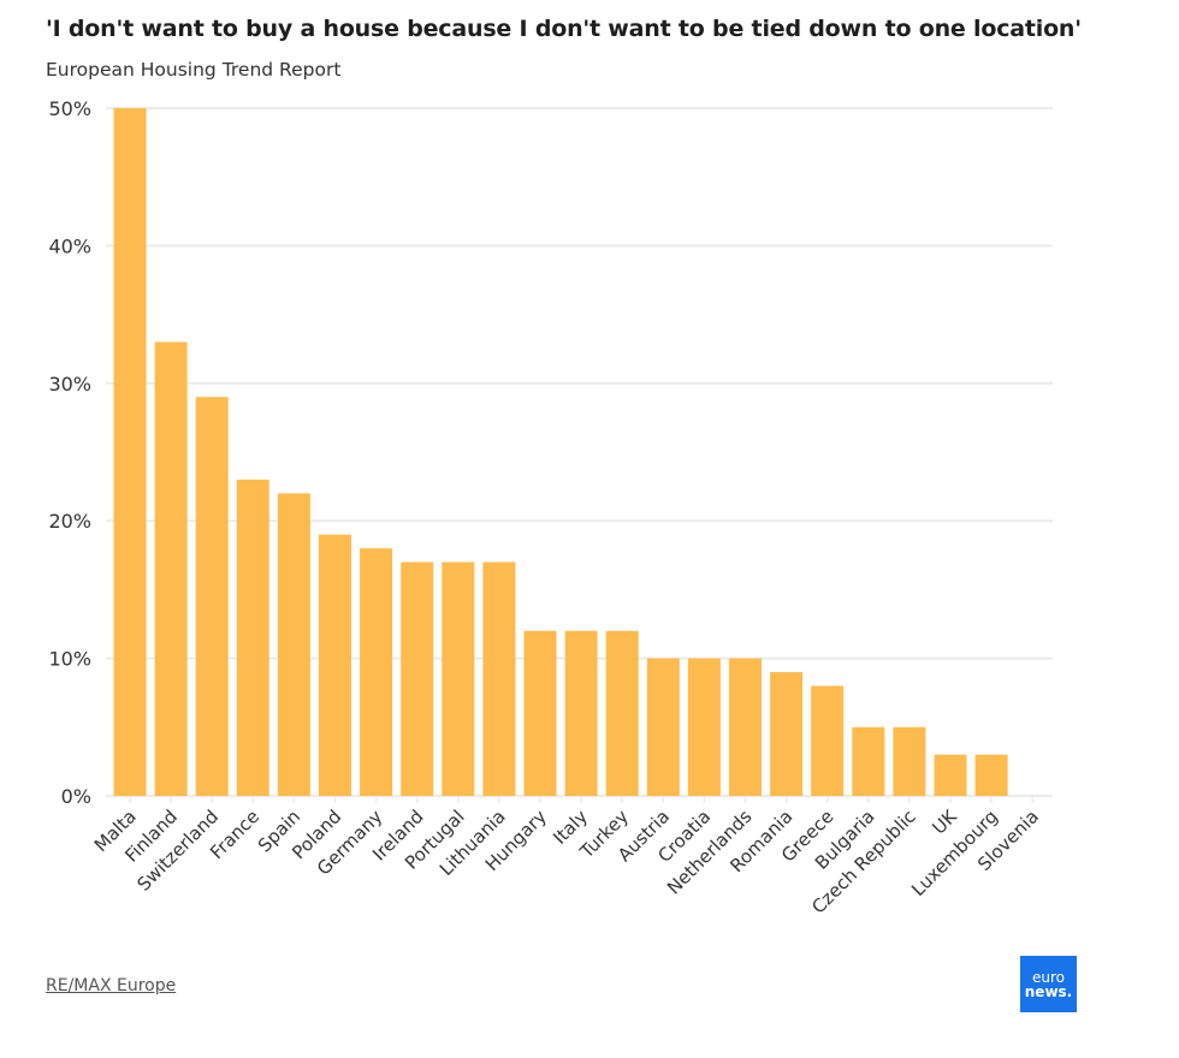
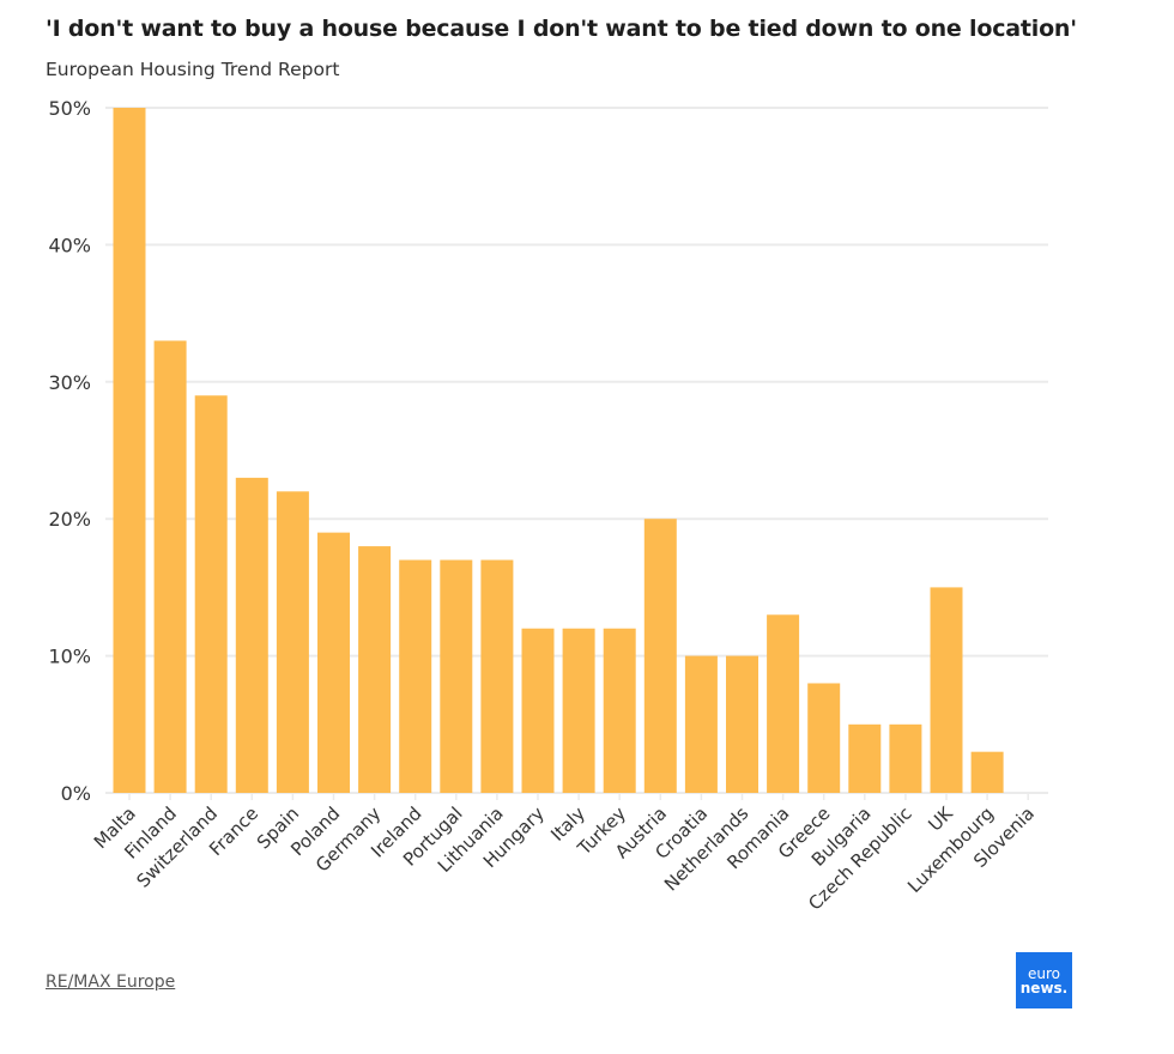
Austria: 10% -> 20%
Romania: 9% -> 13%
UK: 3% -> 15%
